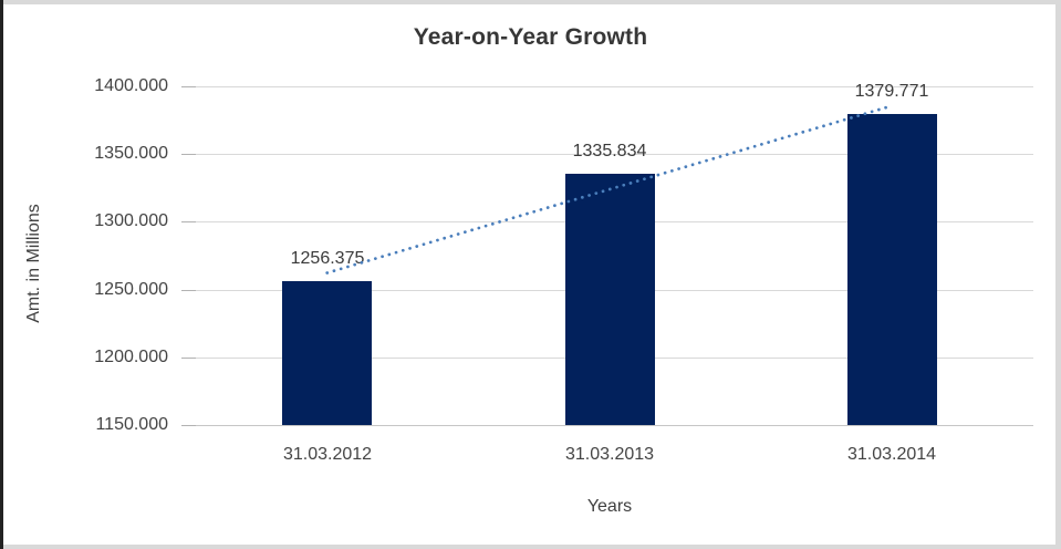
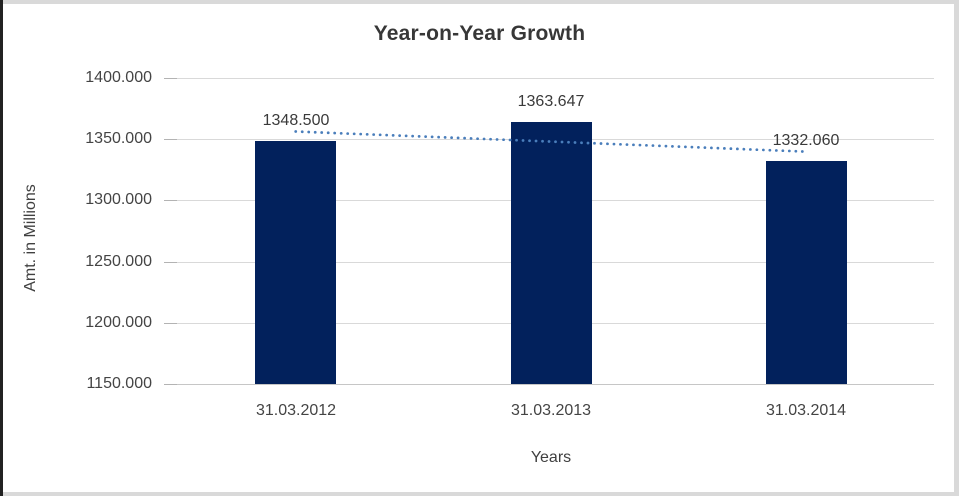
31.03.2012: 1256.375 -> 1348.500
31.03.2013: 1335.834 -> 1363.647
31.03.2014: 1379.771 -> 1332.060
